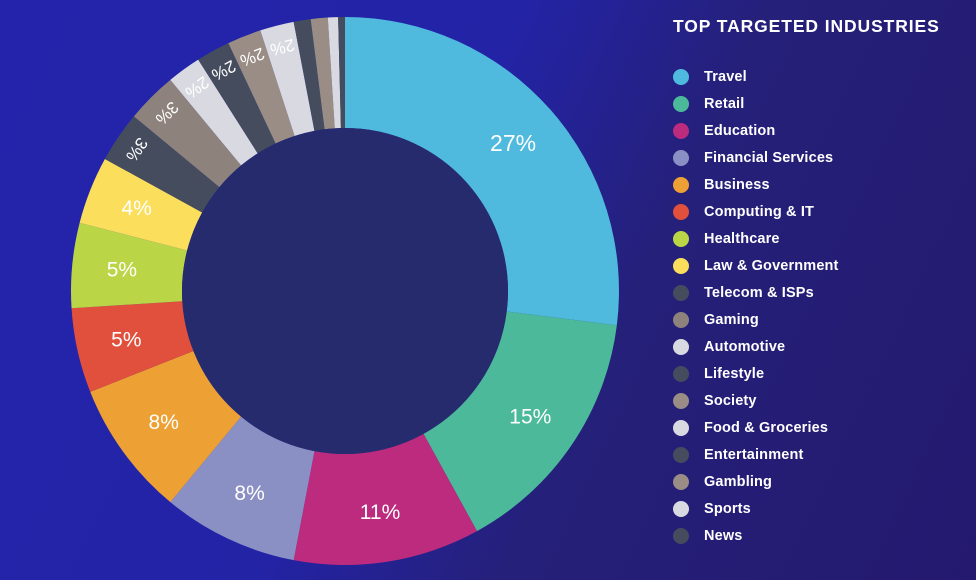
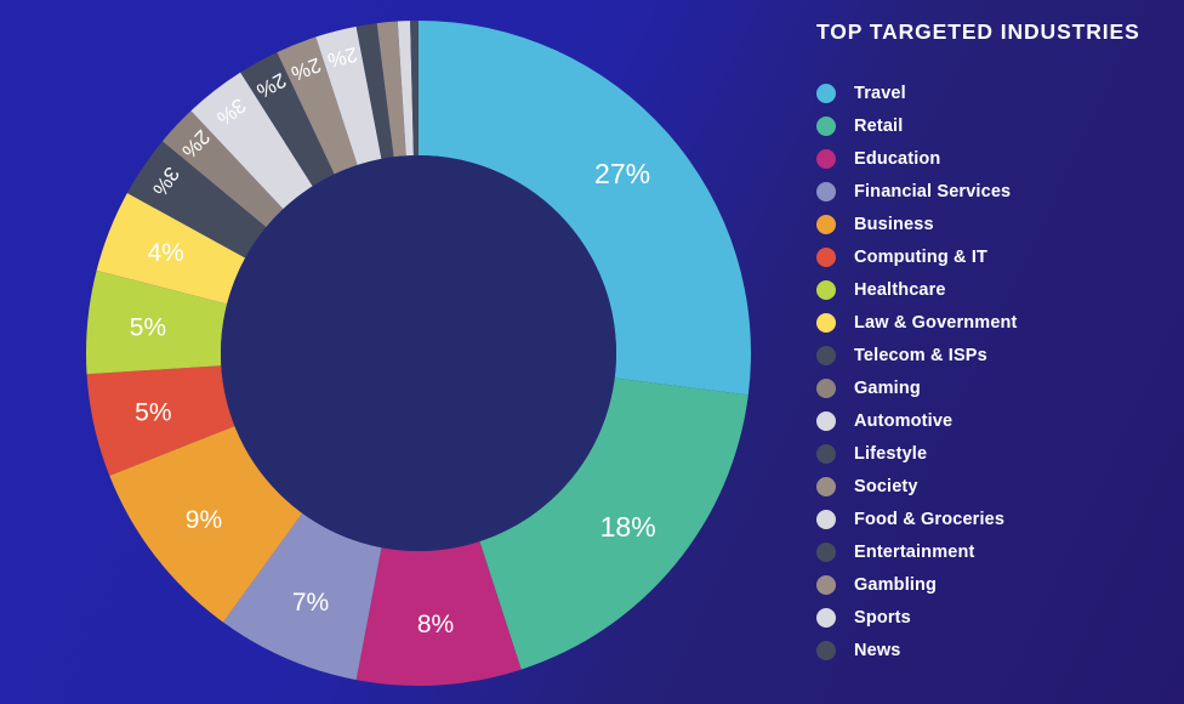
Retail: 15% -> 18%
Education: 11% -> 8%
Financial Services: 8% -> 7%
Business: 8% -> 9%
Gaming: 3% -> 2%
Automotive: 2% -> 3%
